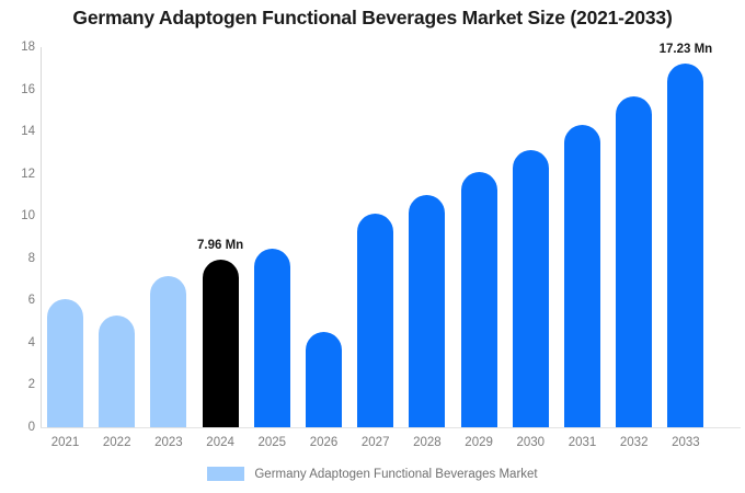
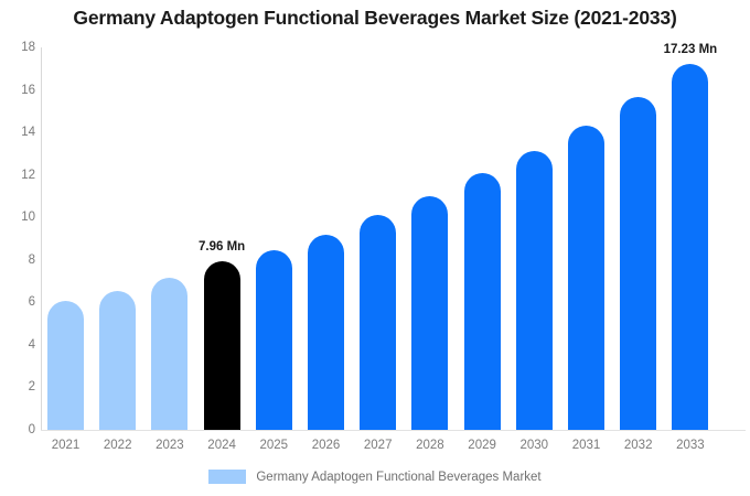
2022: 5.3 -> 6.5
2026: 4.5 -> 9.2
